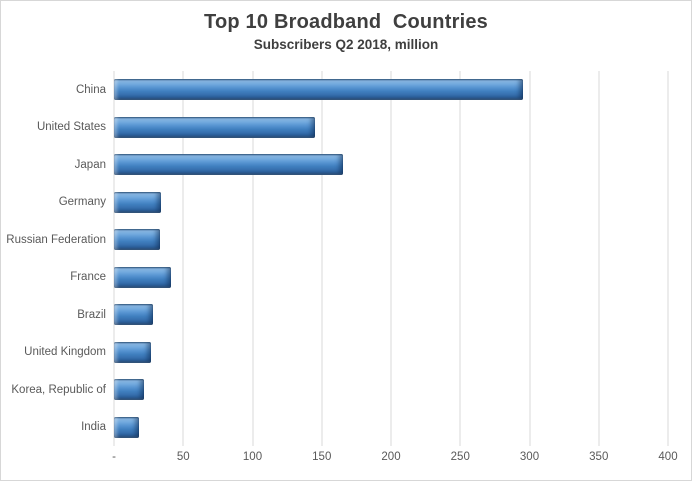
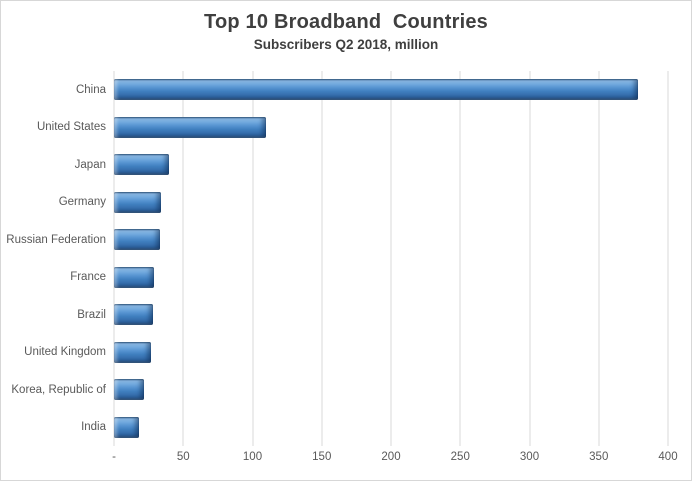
China: 295 -> 378
United States: 145 -> 110
Japan: 165 -> 40
France: 41 -> 29
